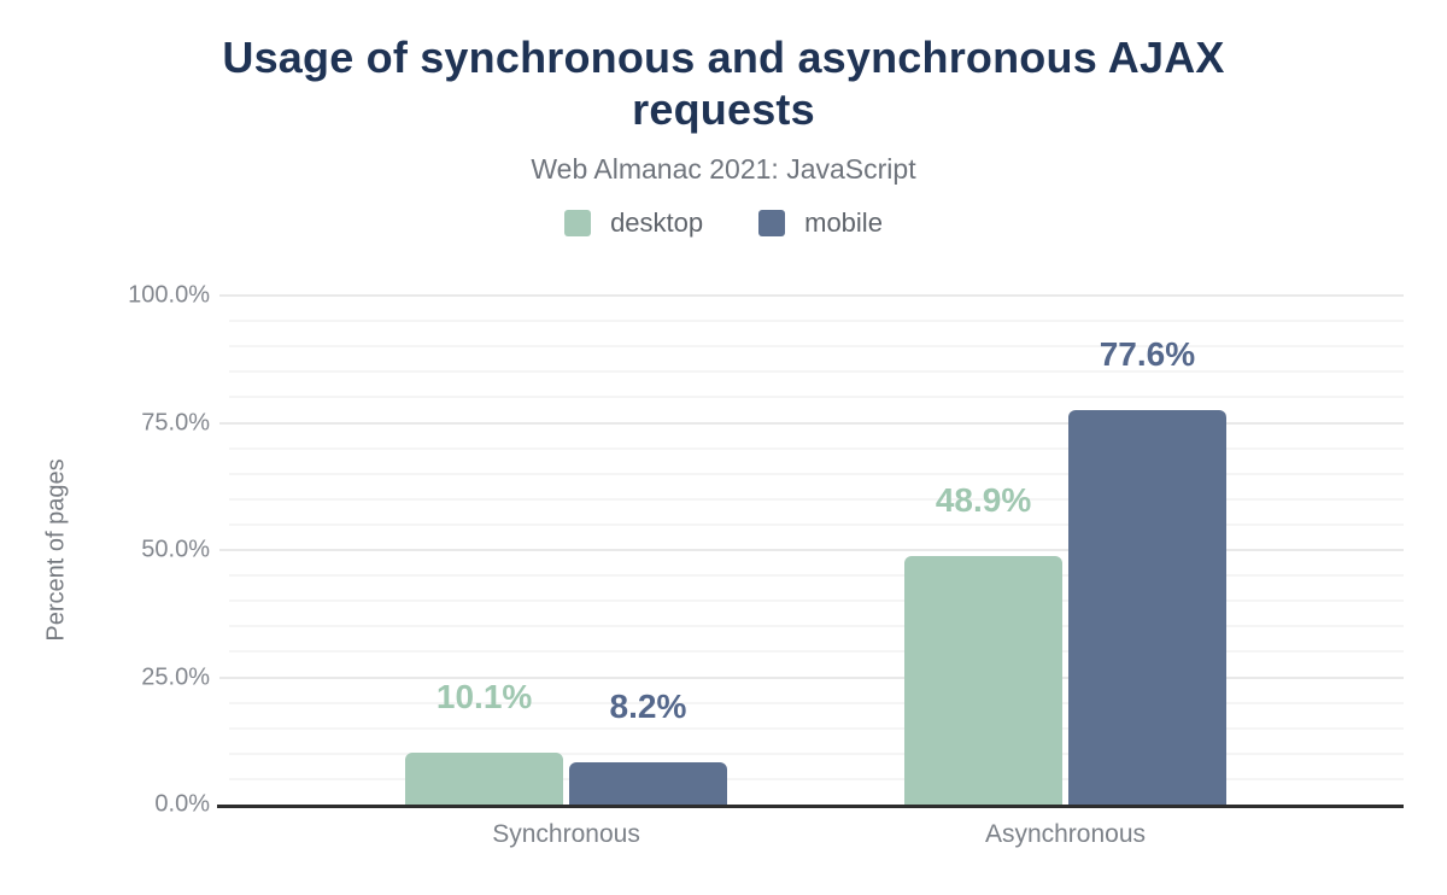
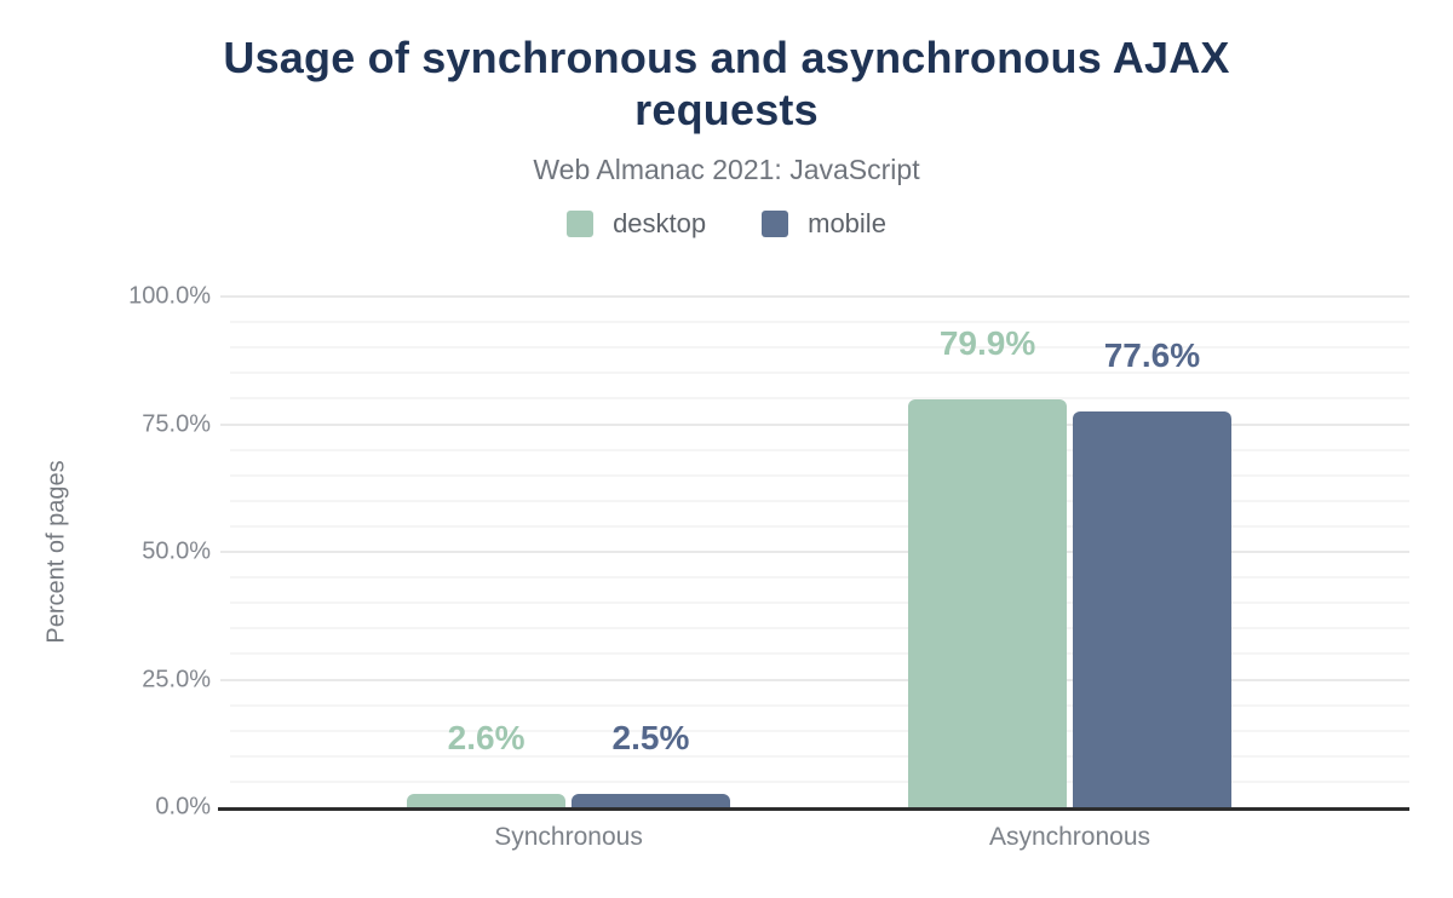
desktop/Synchronous: 10.1% -> 2.6%
mobile/Synchronous: 8.2% -> 2.5%
desktop/Asynchronous: 48.9% -> 79.9%
